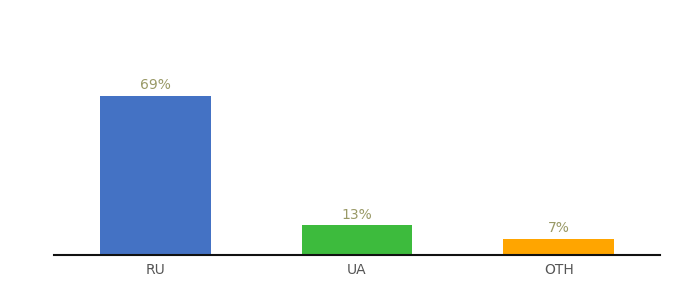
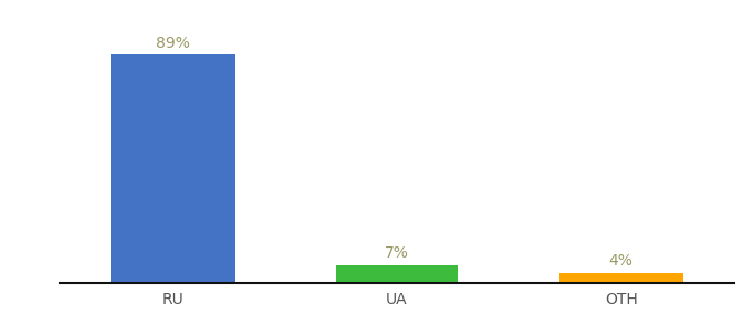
RU: 69% -> 89%
UA: 13% -> 7%
OTH: 7% -> 4%
